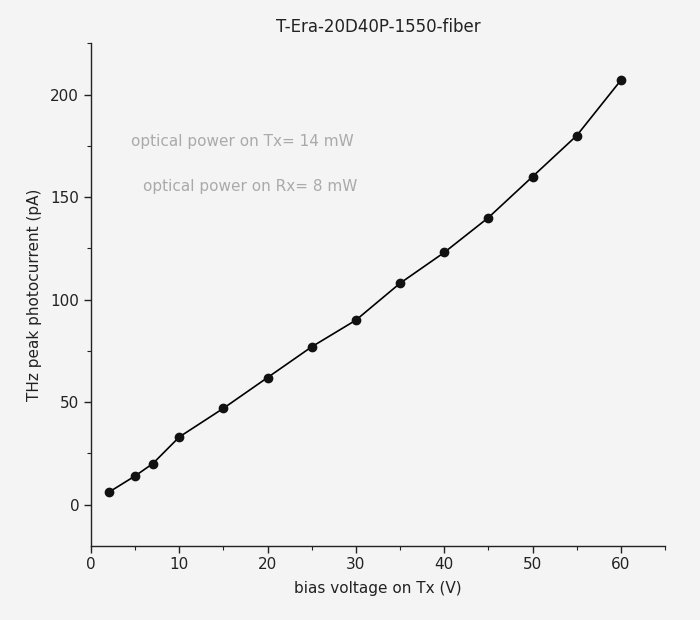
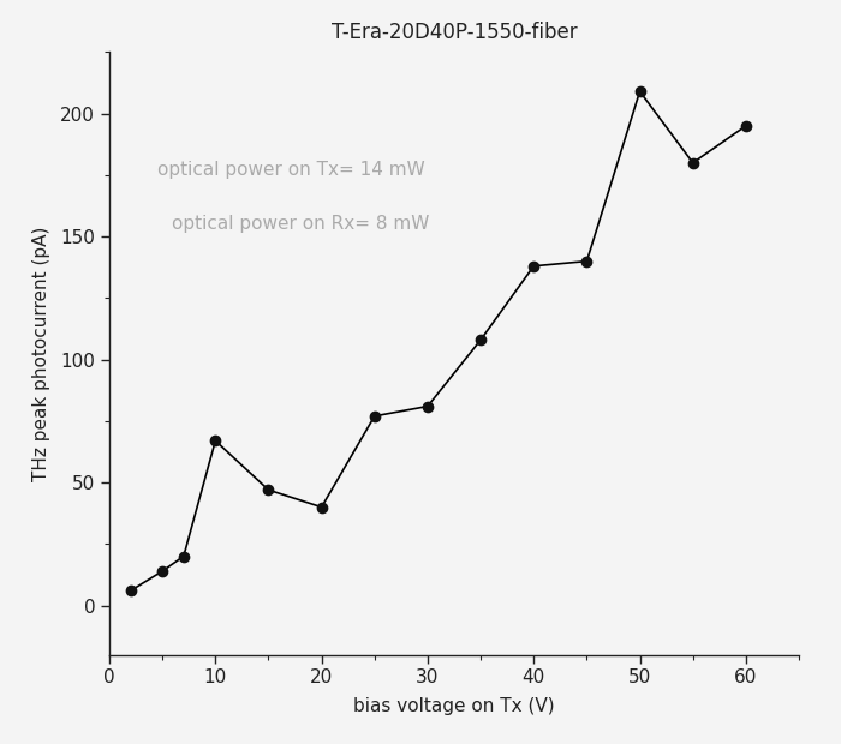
10: 33 -> 67
20: 62 -> 40
30: 90 -> 81
40: 123 -> 138
50: 160 -> 209
60: 207 -> 195
